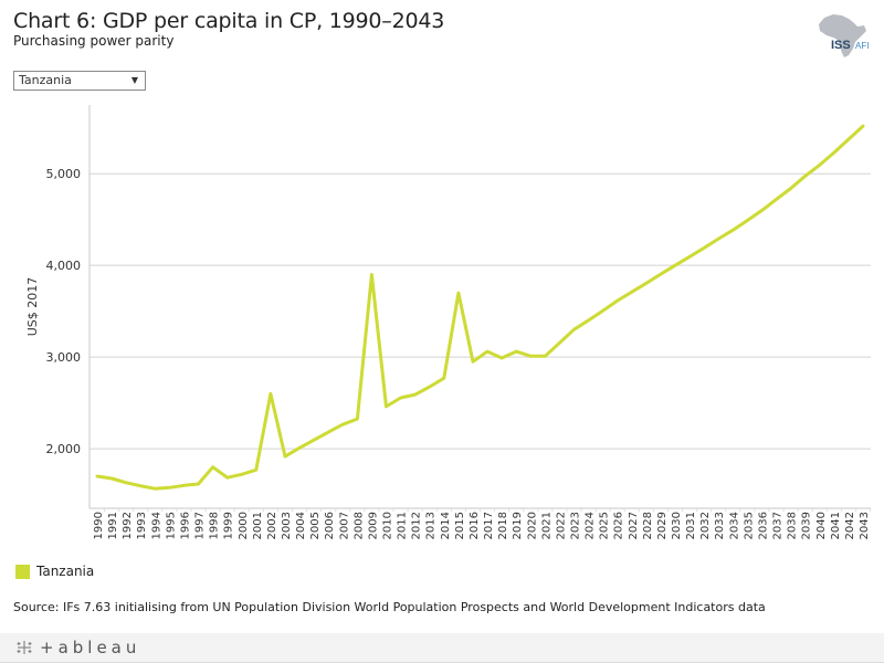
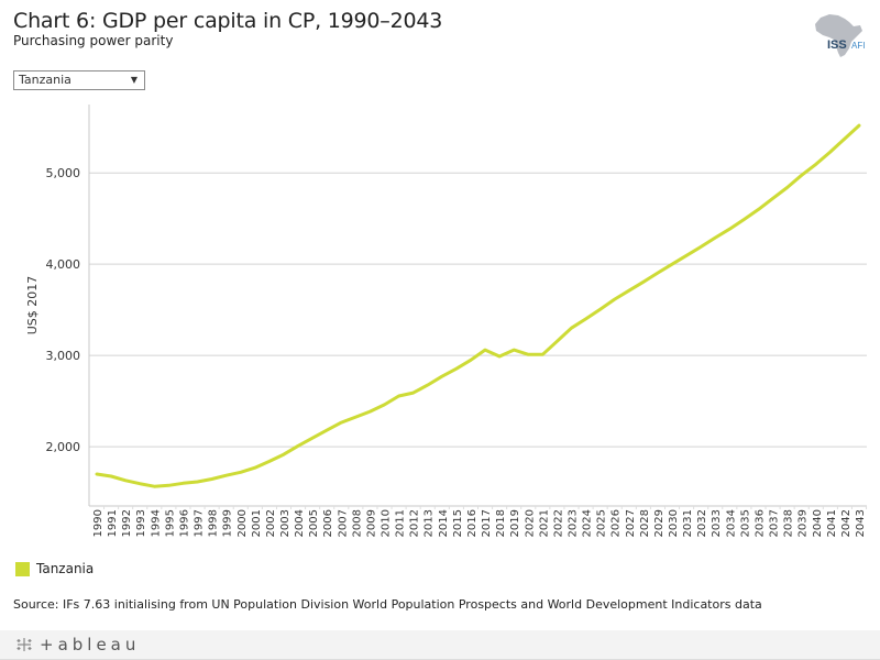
1998: 1800 -> 1600
2002: 2600 -> 1800
2009: 3900 -> 2400
2015: 3700 -> 2900
